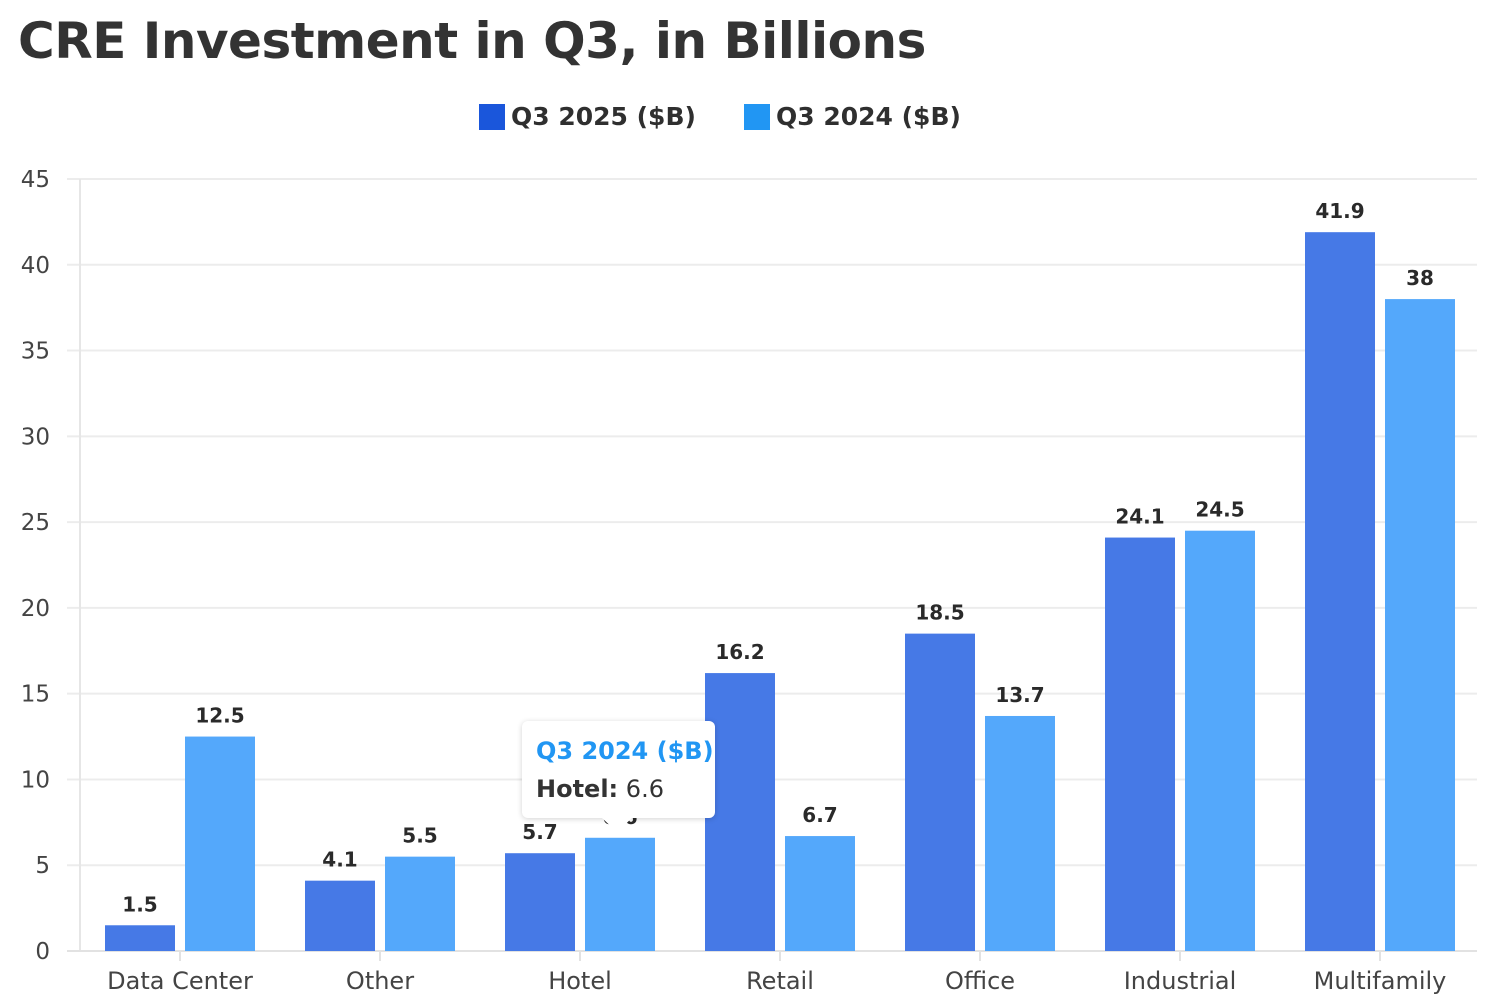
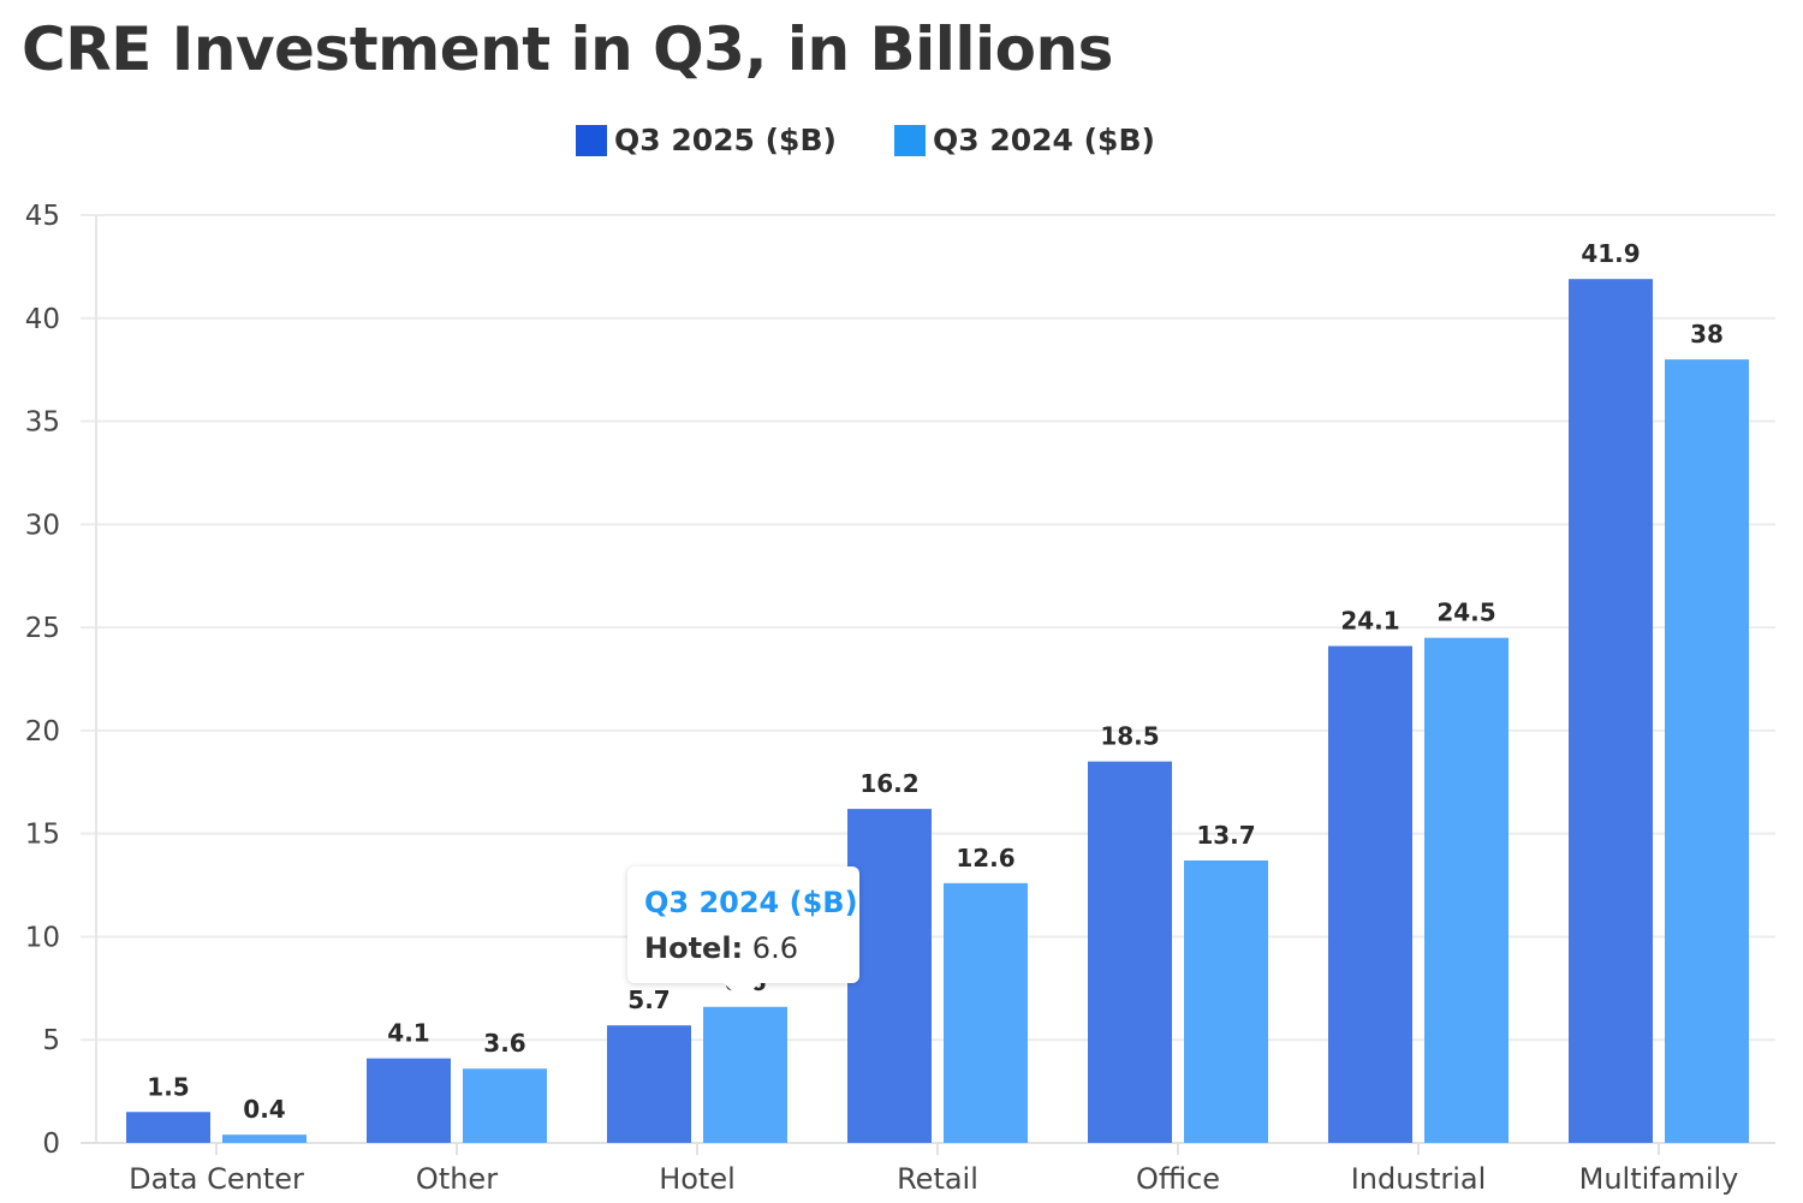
Q3 2024 ($B)/Data Center: 12.5 -> 0.4
Q3 2024 ($B)/Other: 5.5 -> 3.6
Q3 2024 ($B)/Retail: 6.7 -> 12.6
